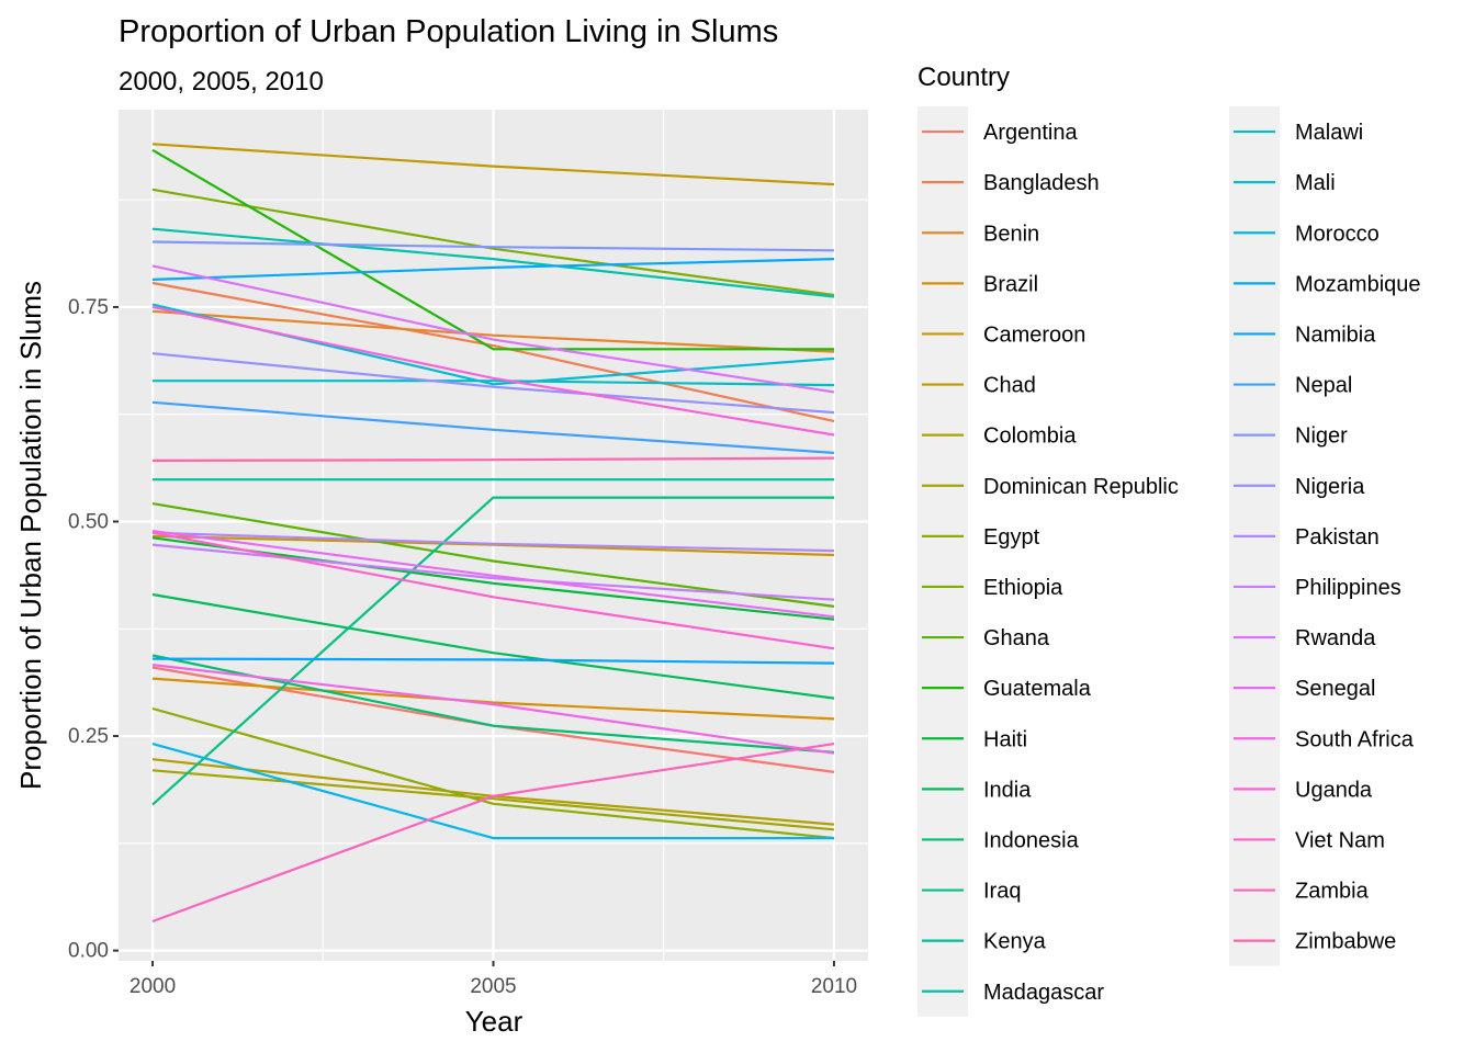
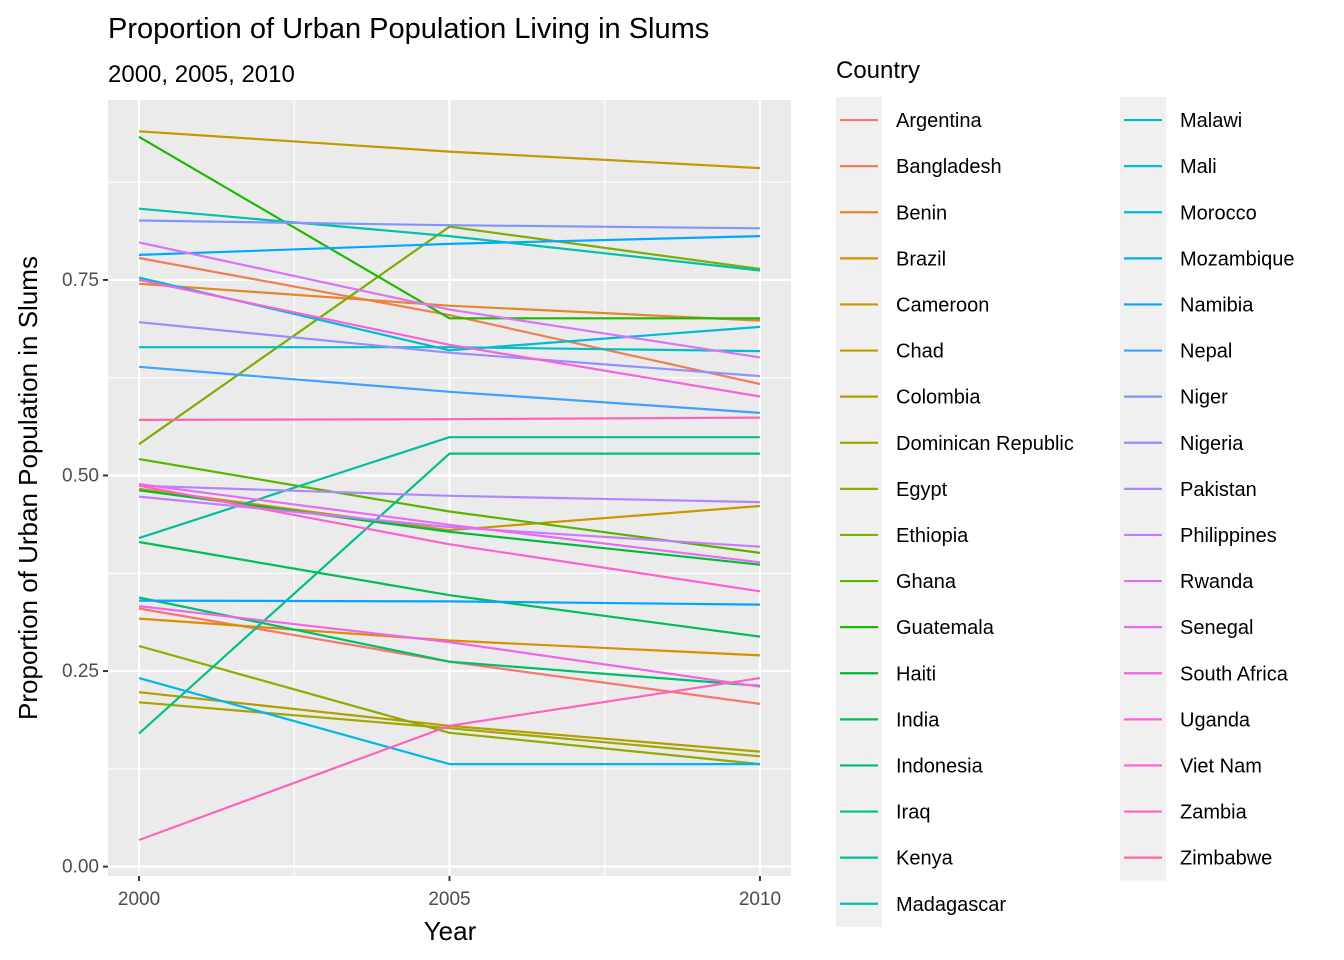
Ethiopia/2000: 0.89 -> 0.54
Kenya/2000: 0.55 -> 0.42
Cameroon/2005: 0.47 -> 0.43
